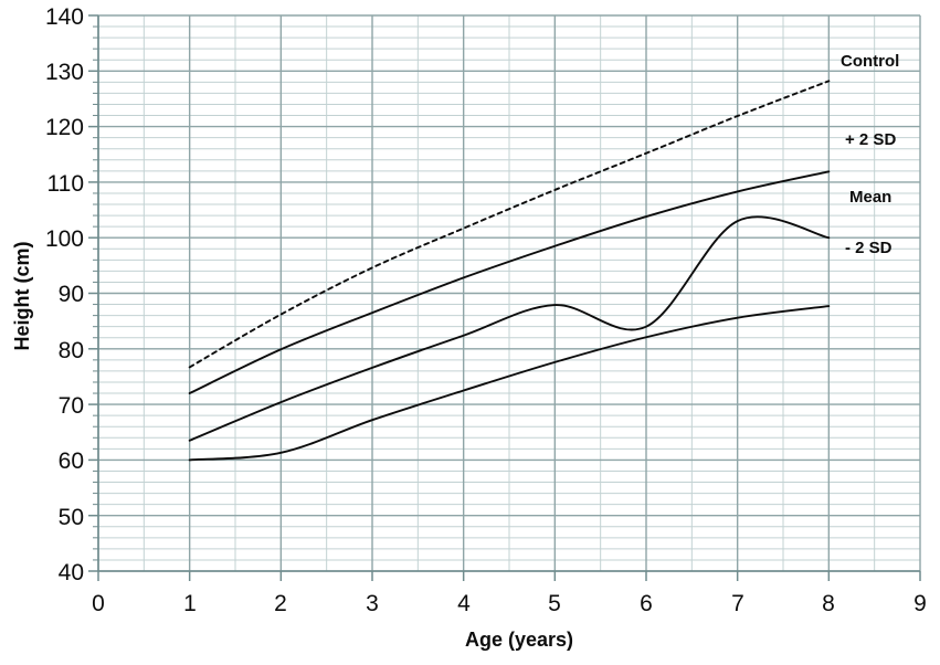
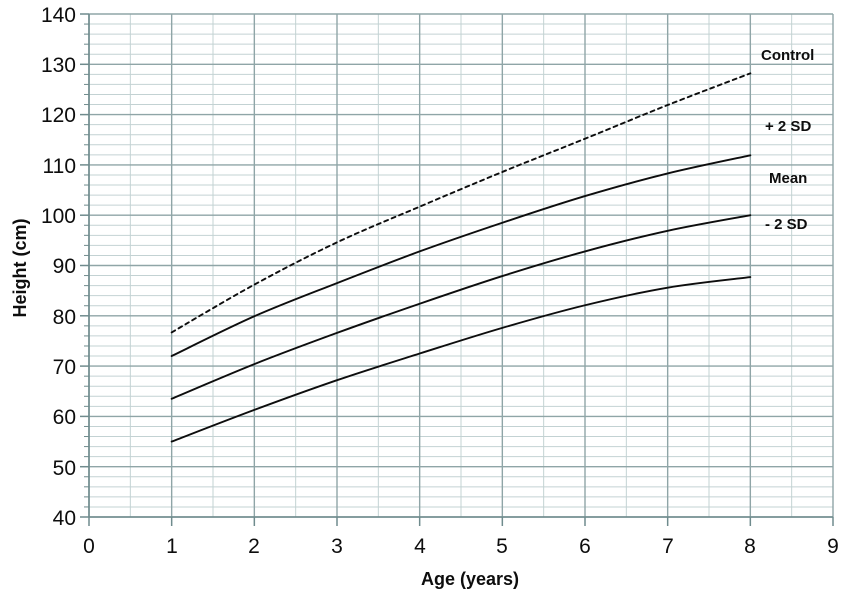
- 2 SD/1: 60 -> 55
Mean/6: 84 -> 93
Mean/7: 103 -> 97
